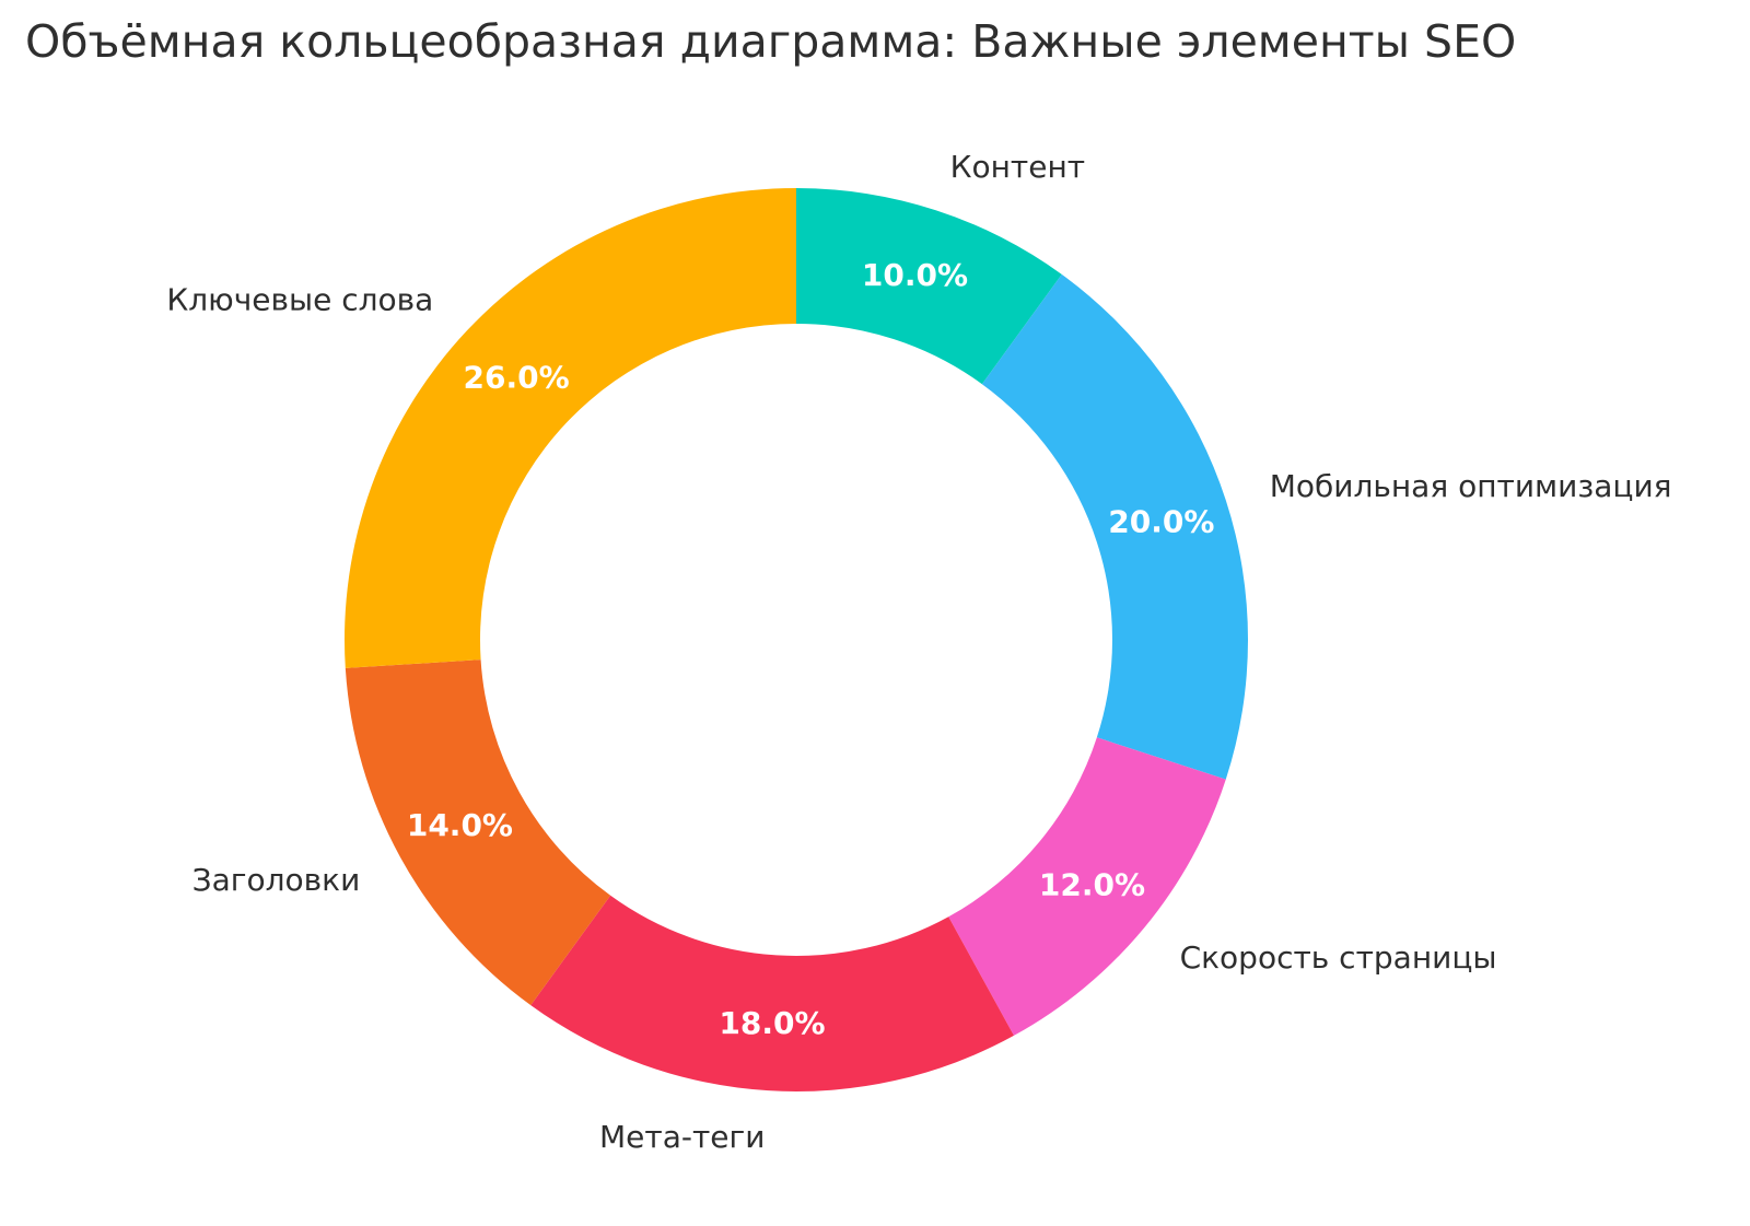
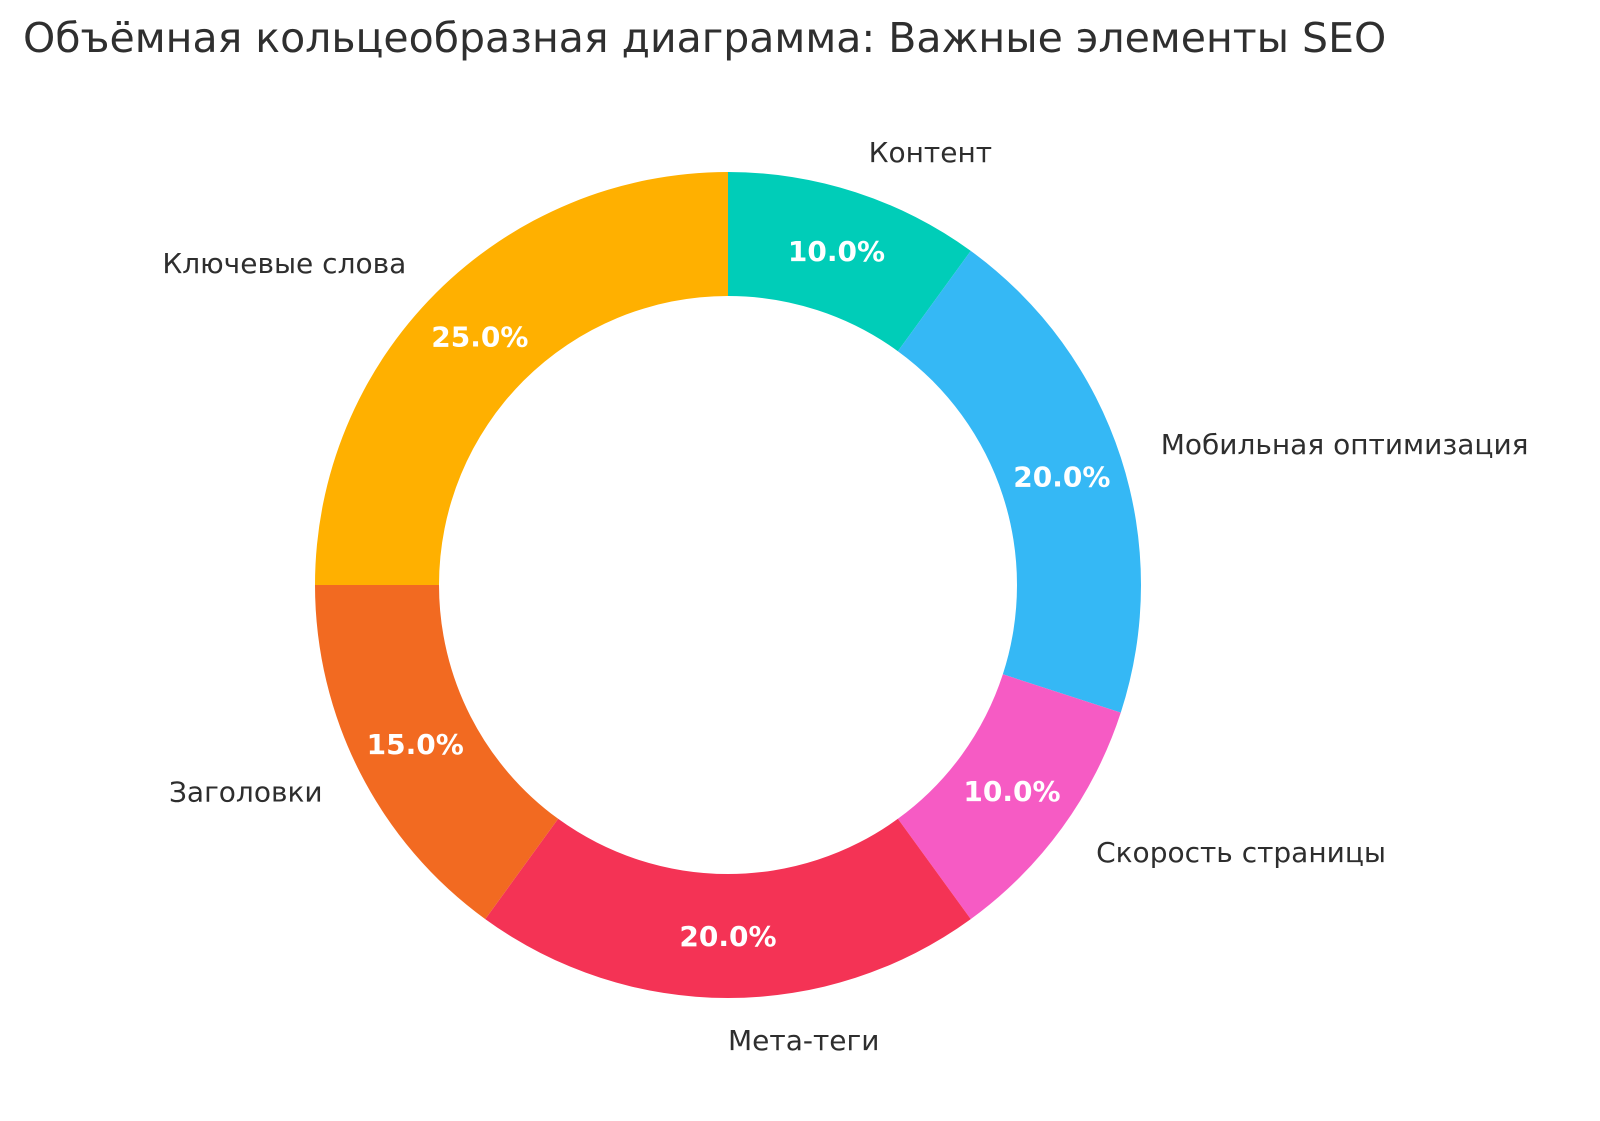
Скорость страницы: 12.0% -> 10.0%
Мета-теги: 18.0% -> 20.0%
Заголовки: 14.0% -> 15.0%
Ключевые слова: 26.0% -> 25.0%
